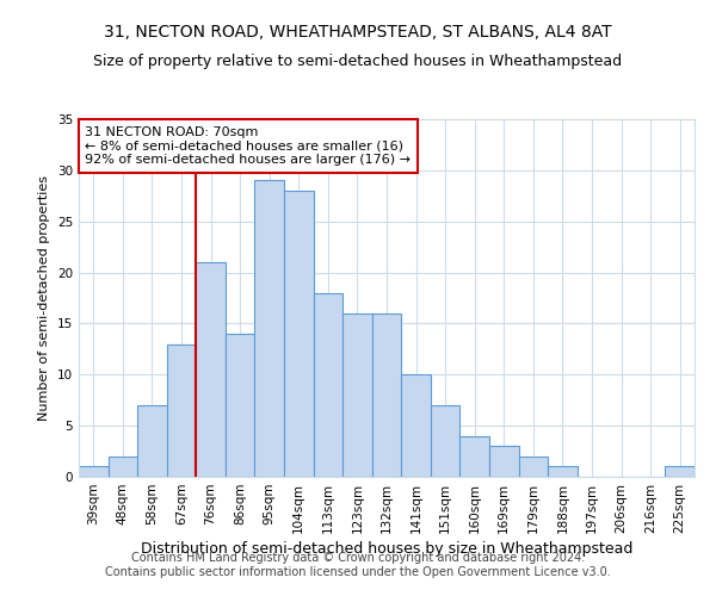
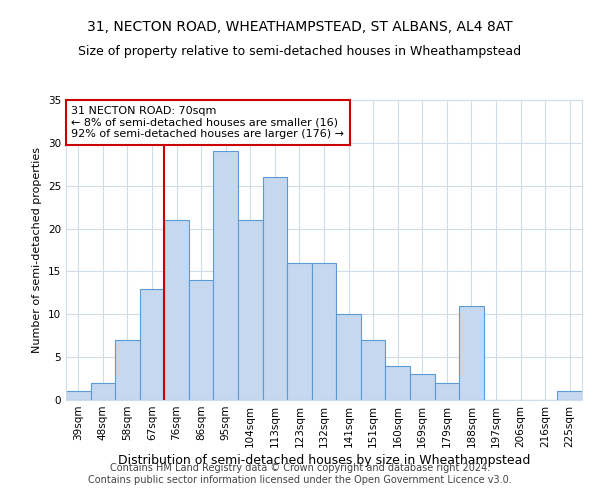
104sqm: 28 -> 21
113sqm: 18 -> 26
188sqm: 1 -> 11
